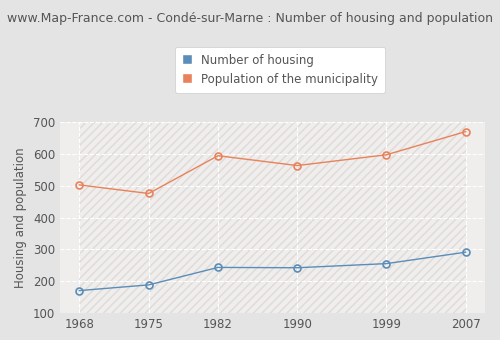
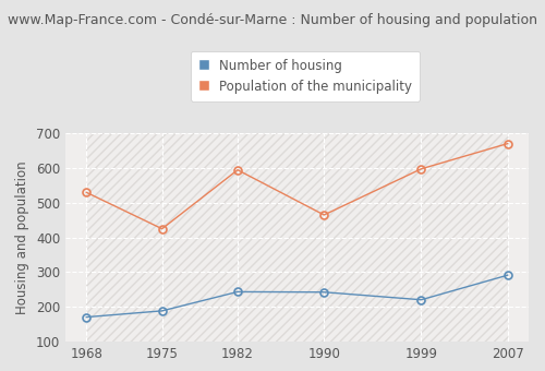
Population of the municipality/1968: 503 -> 530
Population of the municipality/1975: 476 -> 425
Population of the municipality/1990: 564 -> 465
Number of housing/1999: 255 -> 220
